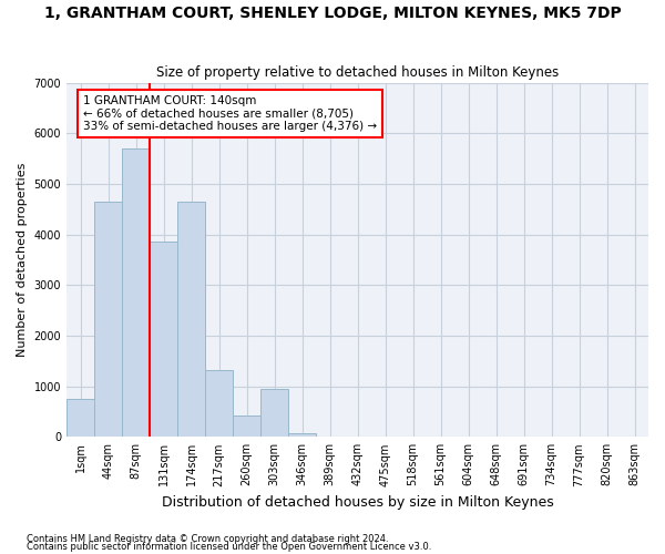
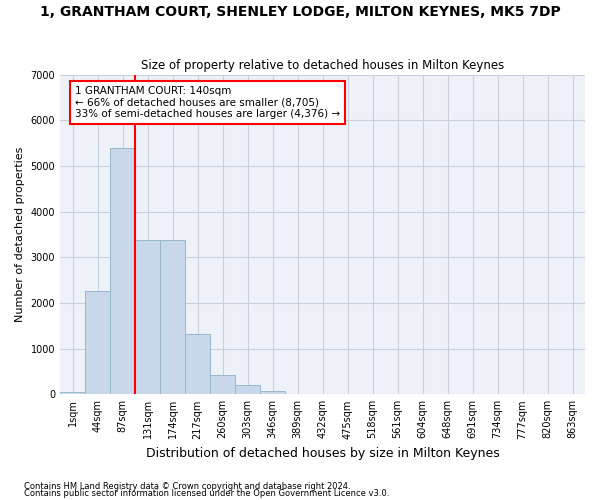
1sqm: 750 -> 50
44sqm: 4650 -> 2270
87sqm: 5700 -> 5400
131sqm: 3850 -> 3380
174sqm: 4650 -> 3380
303sqm: 950 -> 200
